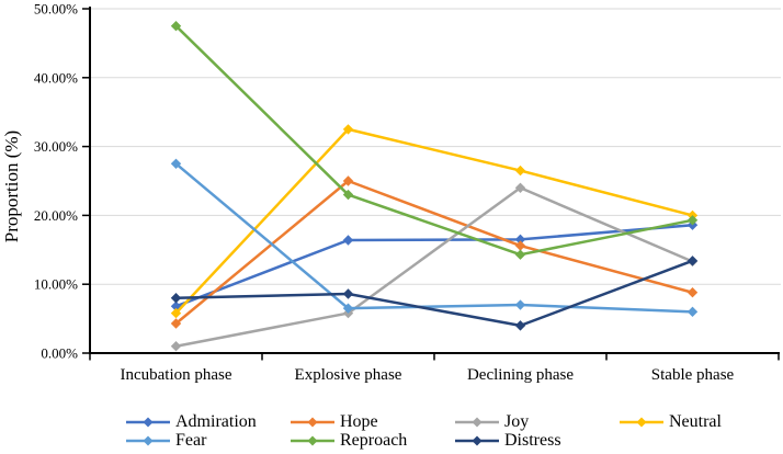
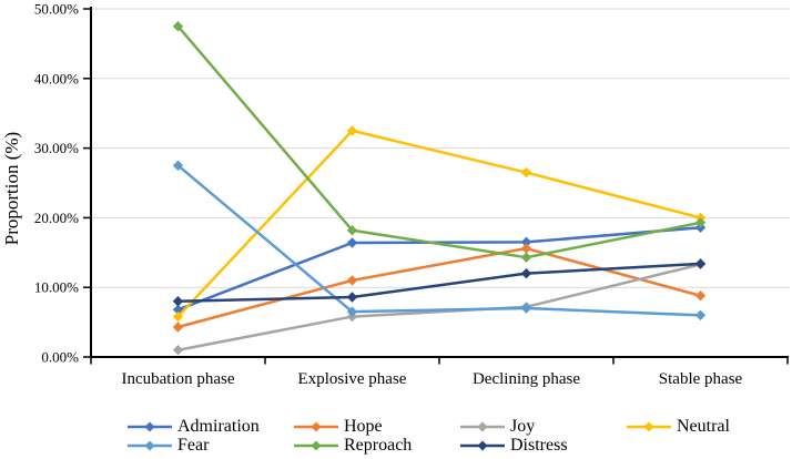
Hope/Explosive phase: 25% -> 11%
Reproach/Explosive phase: 23% -> 18%
Joy/Declining phase: 24% -> 7%
Distress/Declining phase: 4% -> 12%
